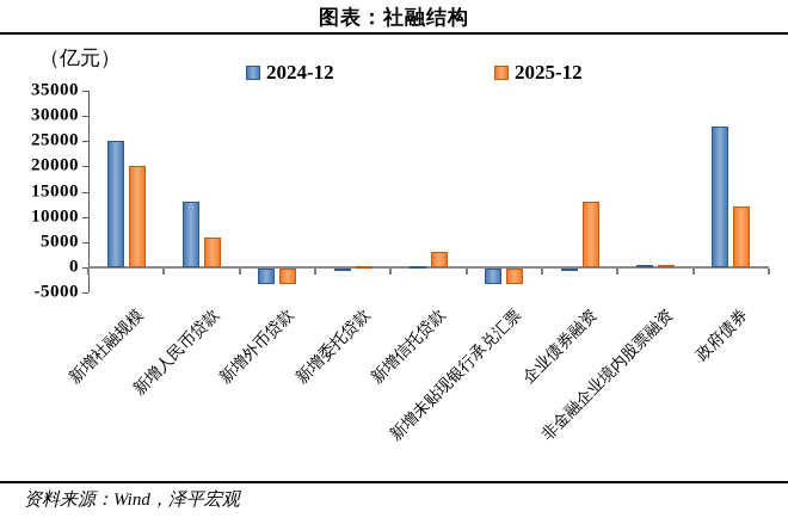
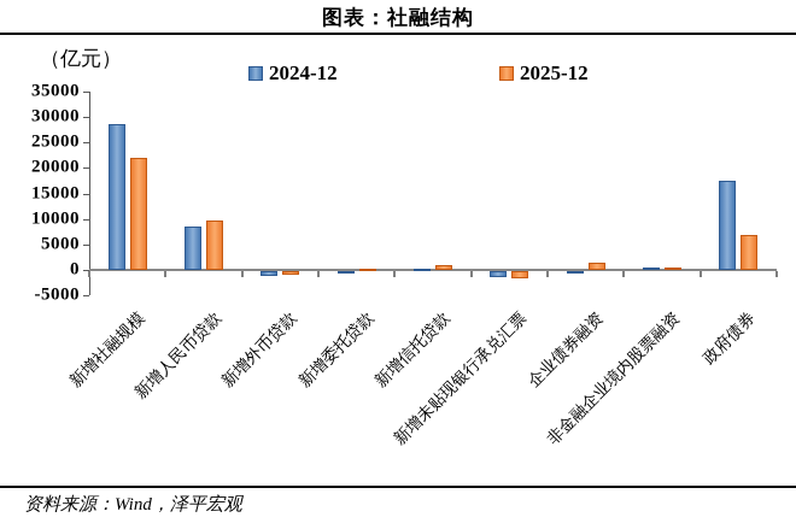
2024-12/新增社融规模: 25000 -> 28000
2025-12/新增社融规模: 20000 -> 22000
2024-12/新增人民币贷款: 13000 -> 8000
2025-12/新增人民币贷款: 6000 -> 10000
2024-12/新增外币贷款: -3000 -> -1000
2025-12/新增外币贷款: -3000 -> -1000
2025-12/新增信托贷款: 3000 -> 1000
2024-12/新增未贴现银行承兑汇票: -3000 -> -1000
2025-12/新增未贴现银行承兑汇票: -3000 -> -1000
2025-12/企业债券融资: 13000 -> 1000
2024-12/政府债券: 28000 -> 18000
2025-12/政府债券: 12000 -> 7000
